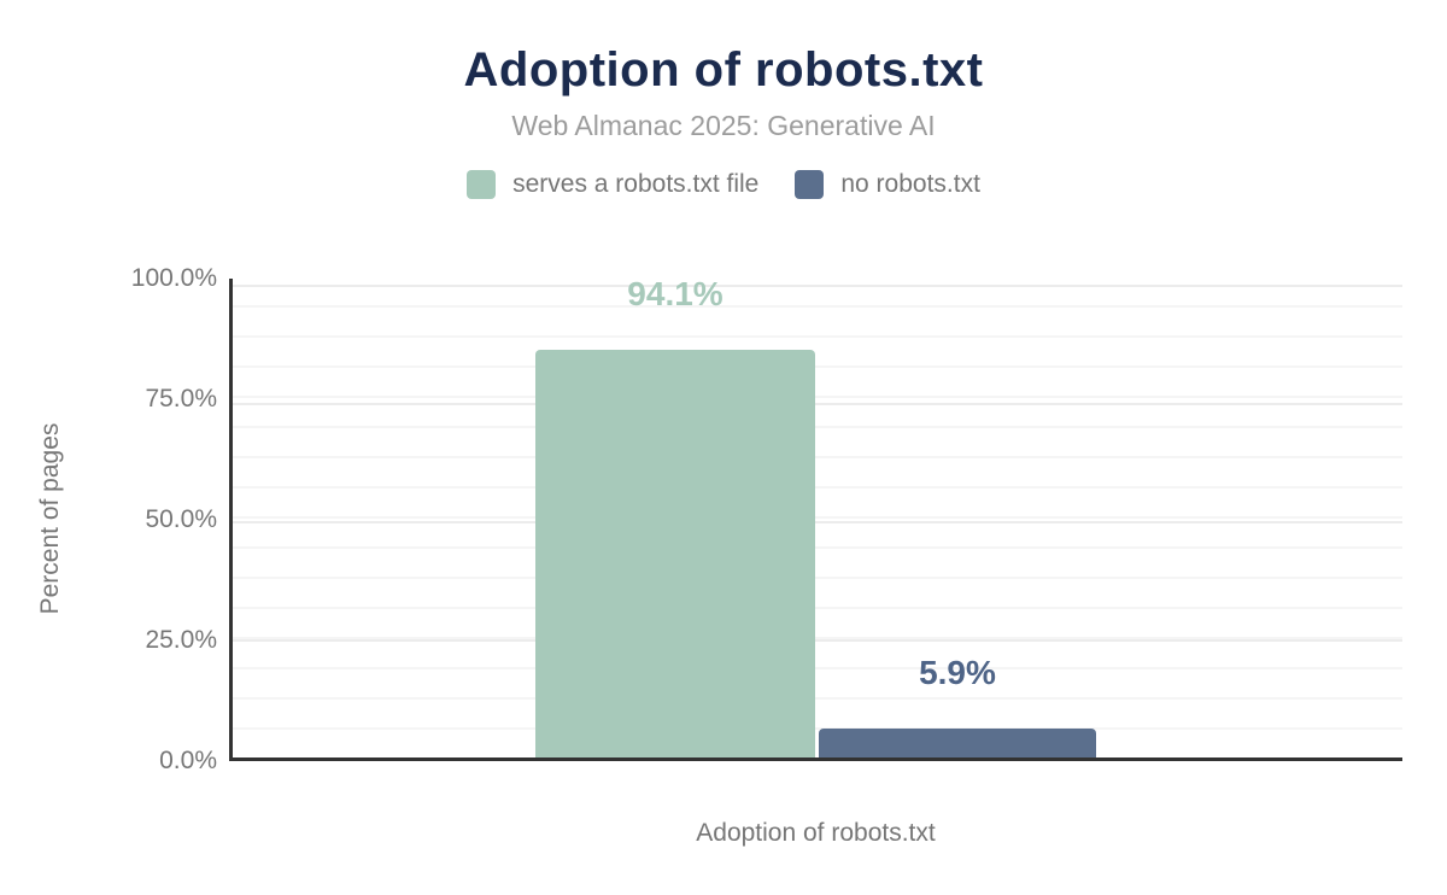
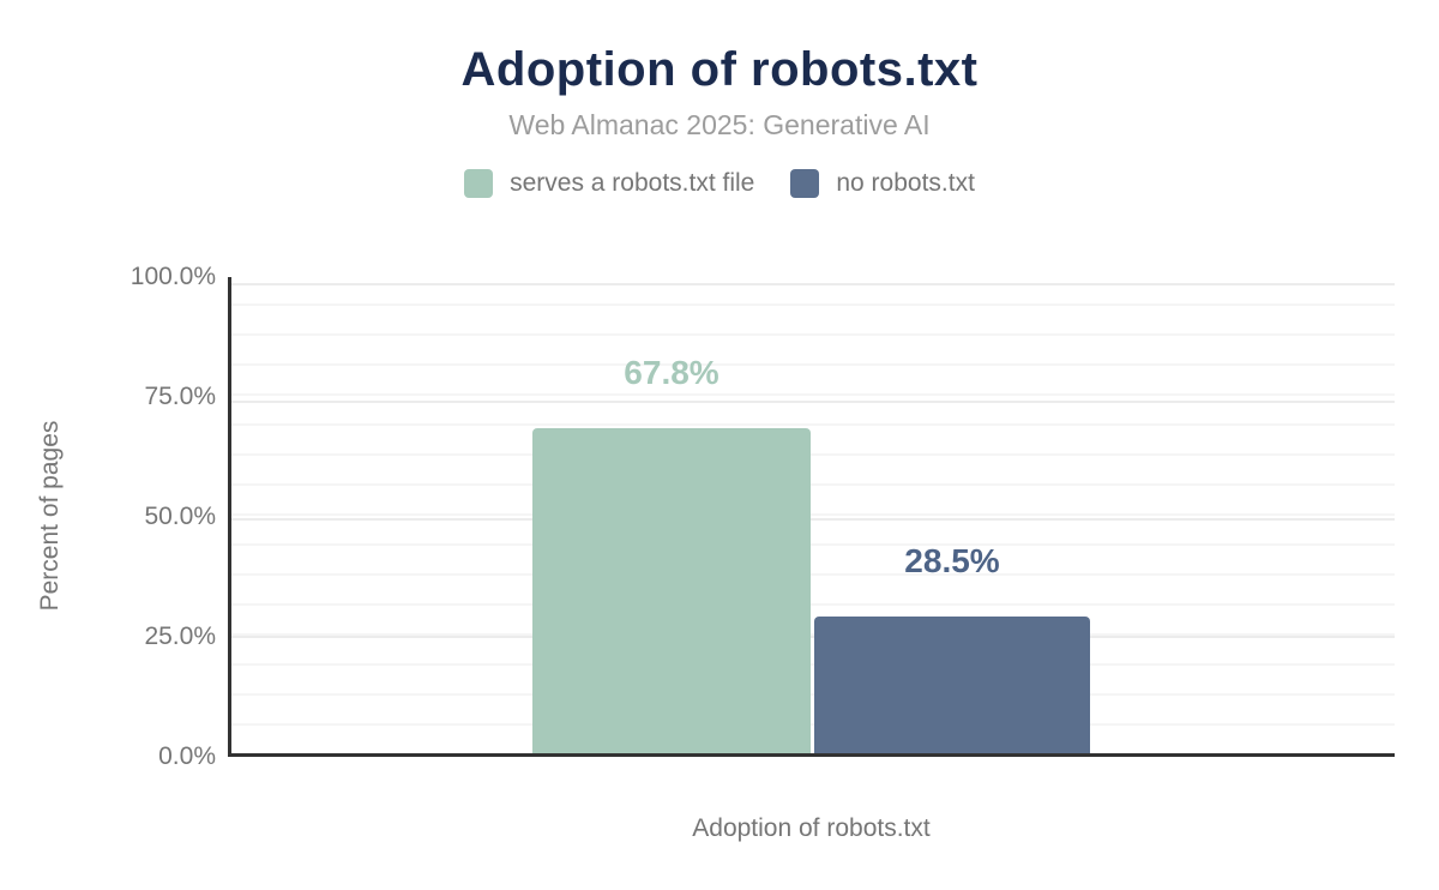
serves a robots.txt file: 94.1% -> 67.8%
no robots.txt: 5.9% -> 28.5%
